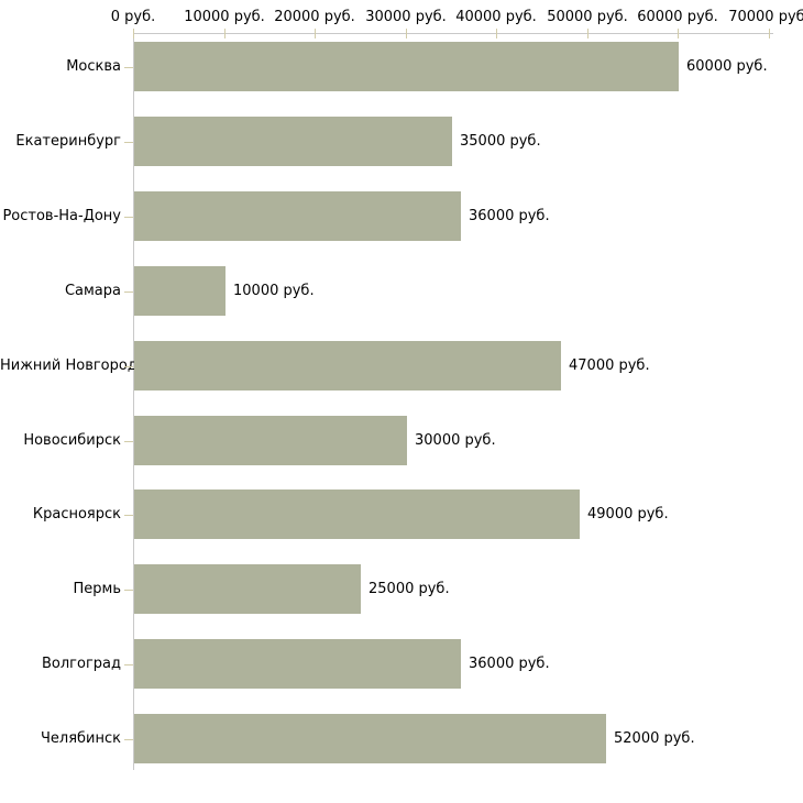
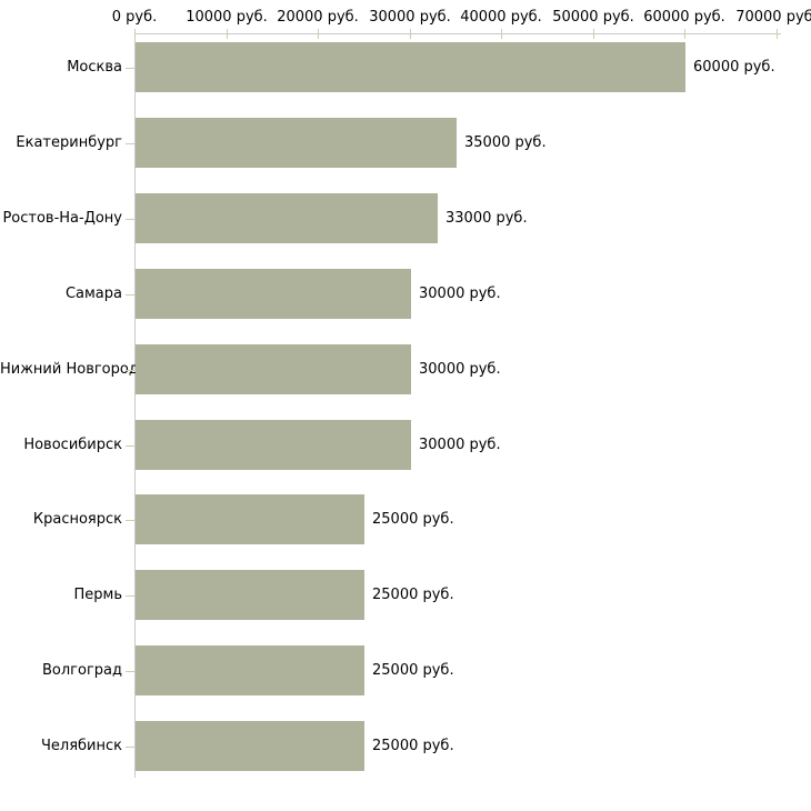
Ростов-На-Дону: 36000 -> 33000
Самара: 10000 -> 30000
Нижний Новгород: 47000 -> 30000
Красноярск: 49000 -> 25000
Волгоград: 36000 -> 25000
Челябинск: 52000 -> 25000
